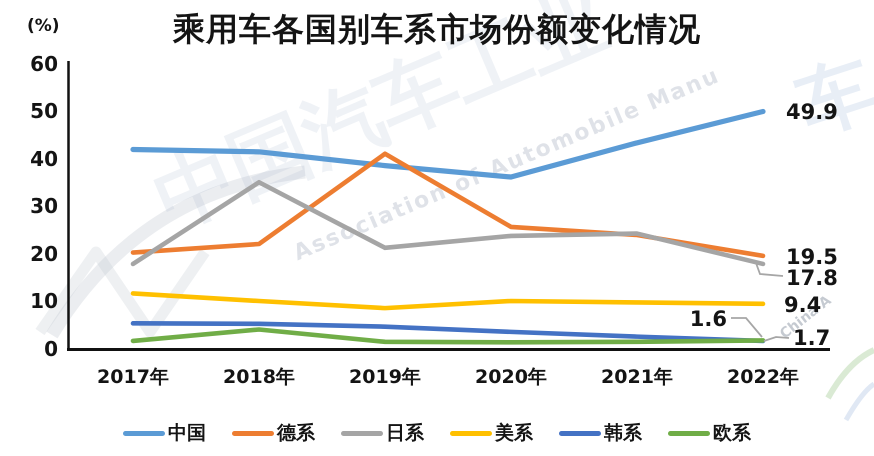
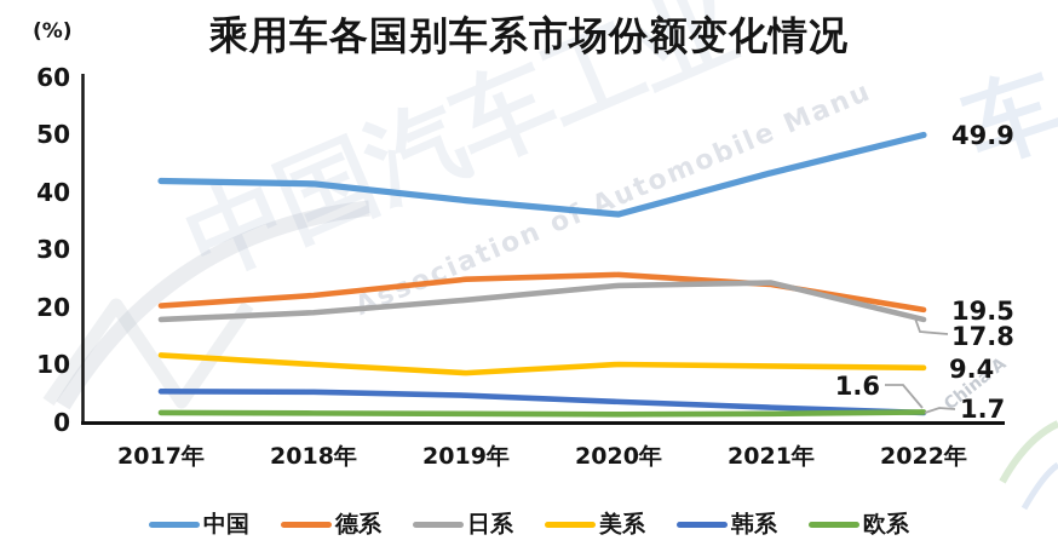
日系/2018年: 35 -> 19
欧系/2018年: 4 -> 2
德系/2019年: 41 -> 25
